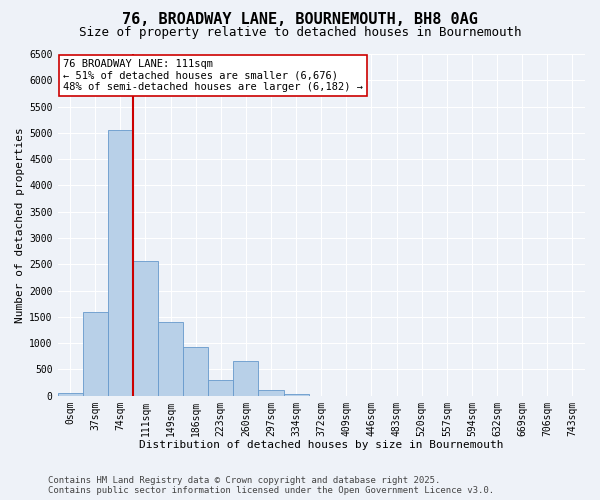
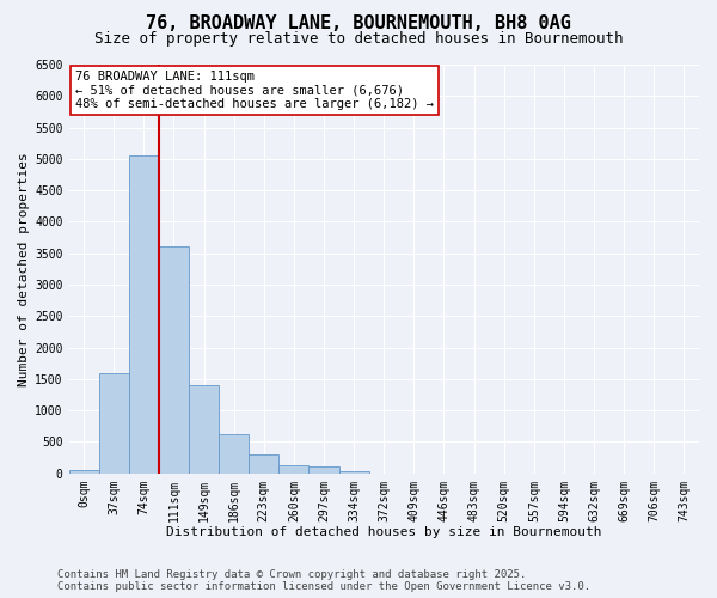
111sqm: 2560 -> 3600
186sqm: 920 -> 620
260sqm: 660 -> 130
